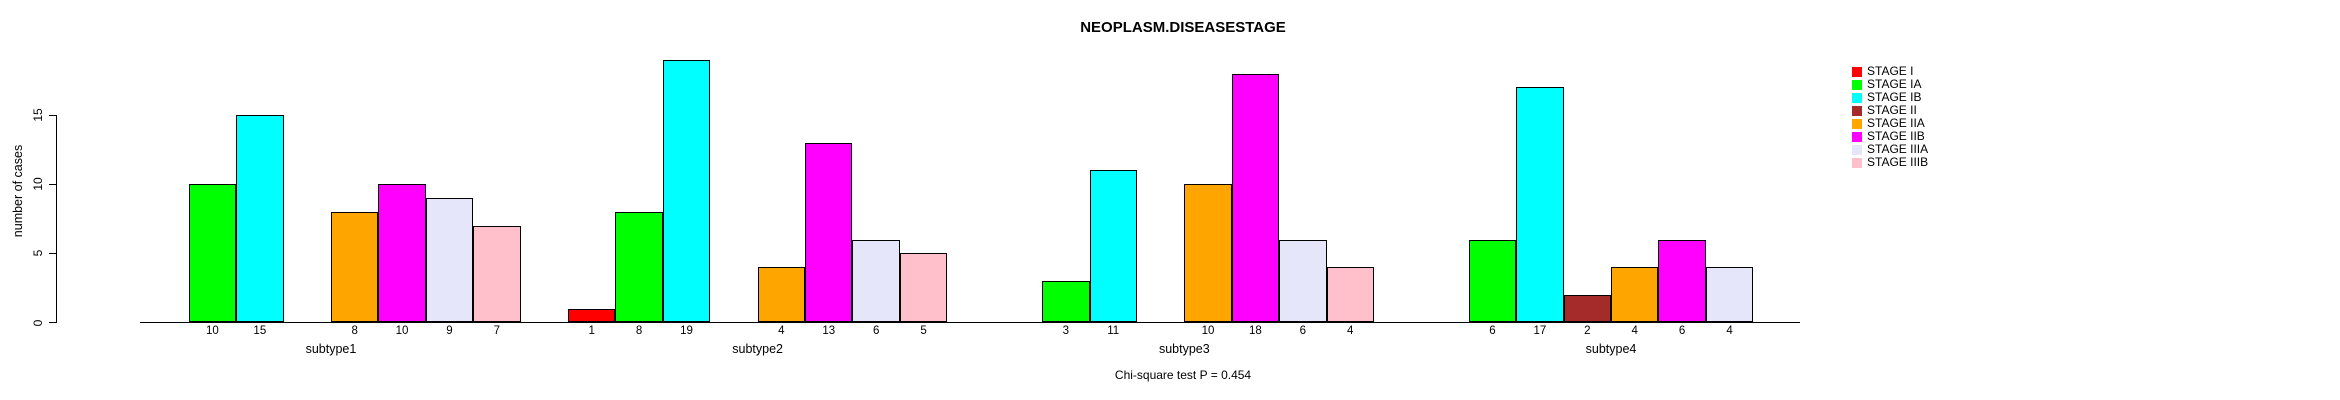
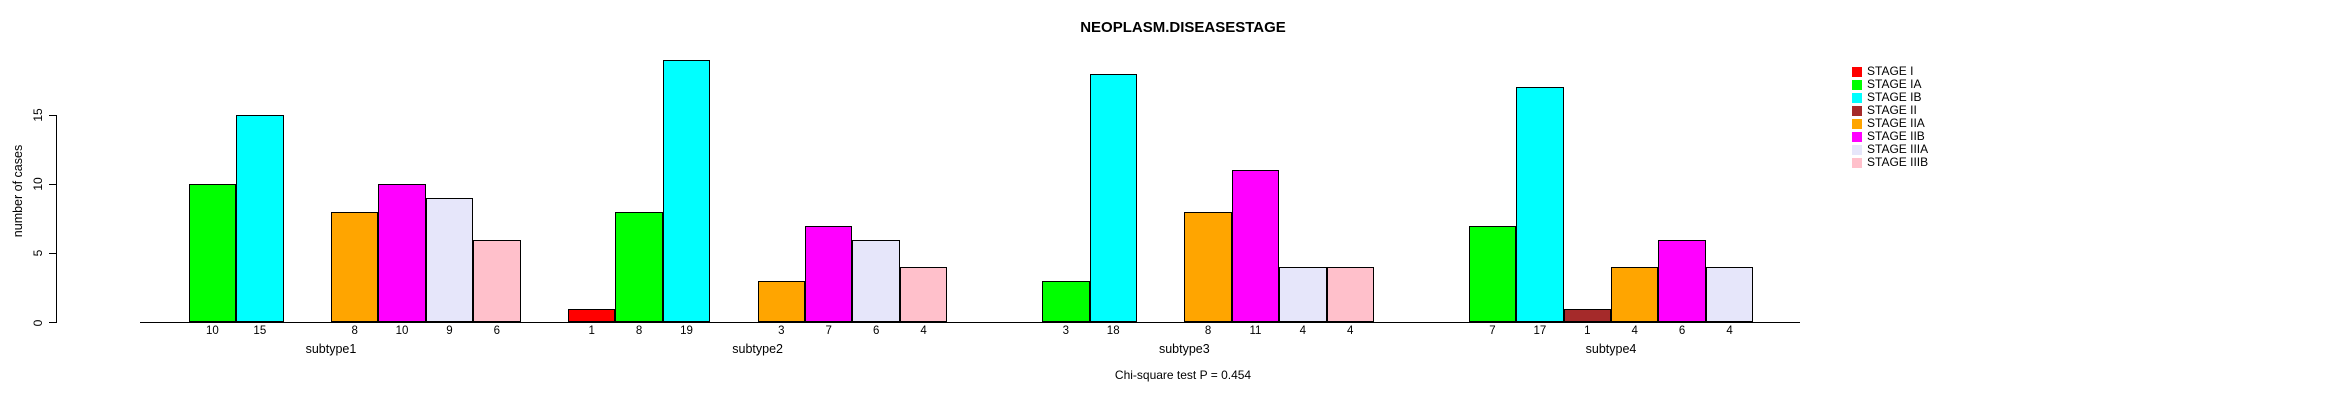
STAGE IIIB/subtype1: 7 -> 6
STAGE IIA/subtype2: 4 -> 3
STAGE IIB/subtype2: 13 -> 7
STAGE IIIB/subtype2: 5 -> 4
STAGE IB/subtype3: 11 -> 18
STAGE IIA/subtype3: 10 -> 8
STAGE IIB/subtype3: 18 -> 11
STAGE IIIA/subtype3: 6 -> 4
STAGE IA/subtype4: 6 -> 7
STAGE II/subtype4: 2 -> 1
